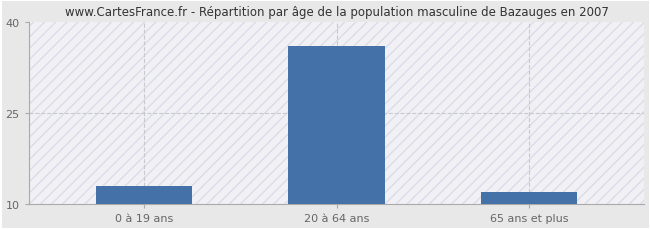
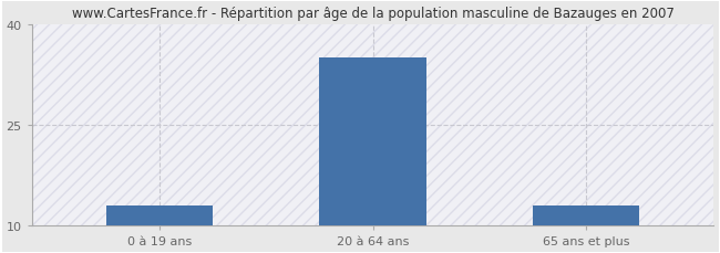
20 à 64 ans: 36 -> 35
65 ans et plus: 12 -> 13
